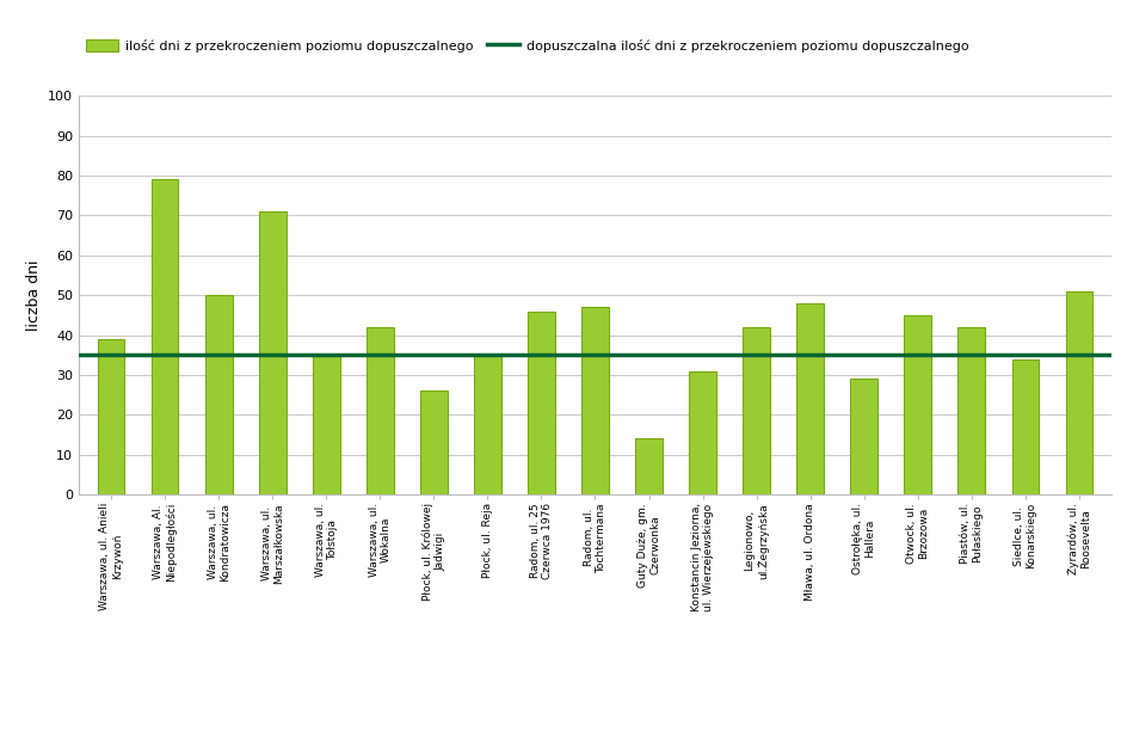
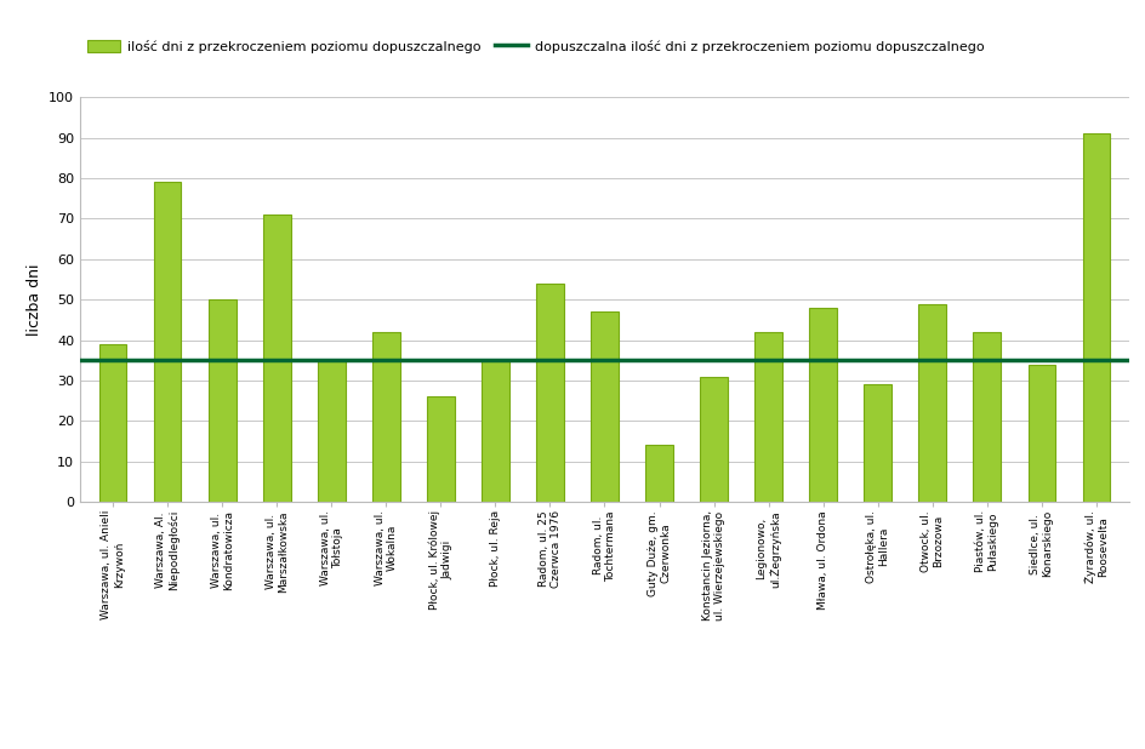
Radom, ul. 25 Czerwca 1976: 46 -> 54
Otwock, ul. Brzozowa: 45 -> 49
Żyrardów, ul. Roosevelta: 51 -> 91
